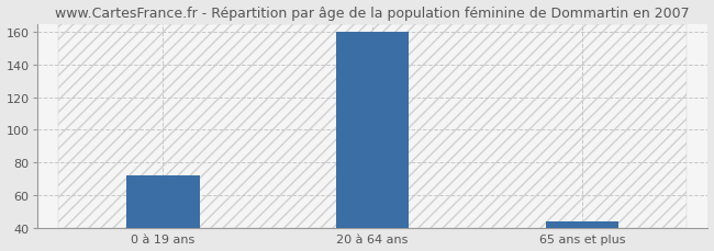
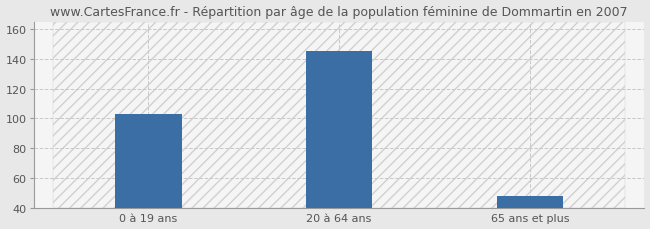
0 à 19 ans: 72 -> 103
20 à 64 ans: 160 -> 145
65 ans et plus: 44 -> 48
